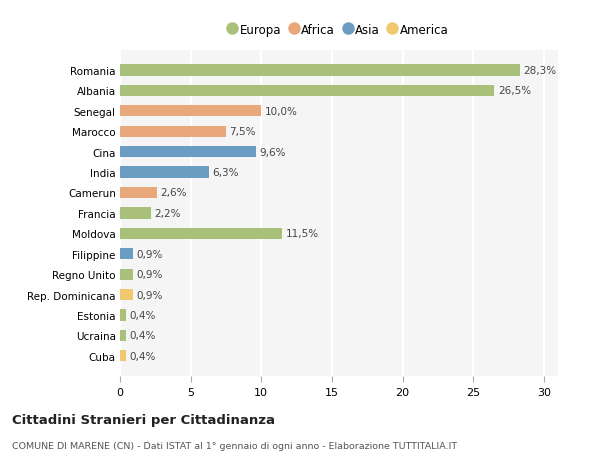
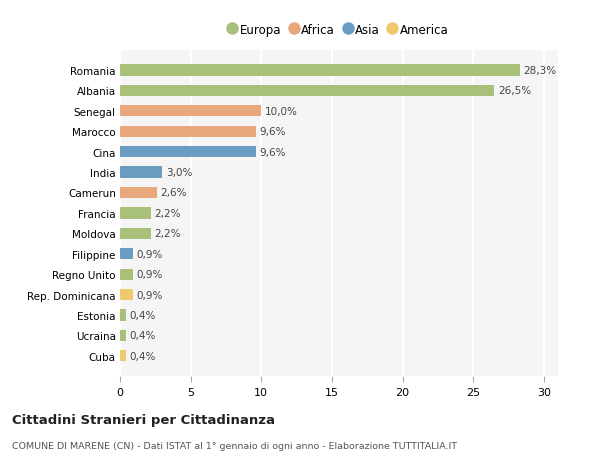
Marocco: 7,5% -> 9,6%
India: 6,3% -> 3,0%
Moldova: 11,5% -> 2,2%
